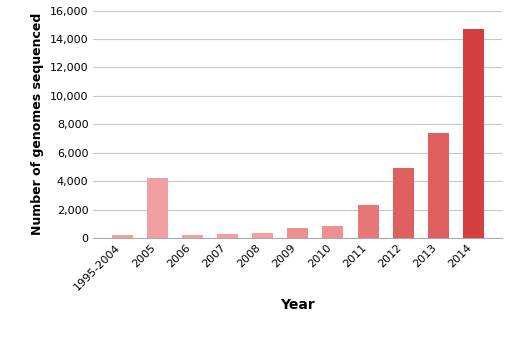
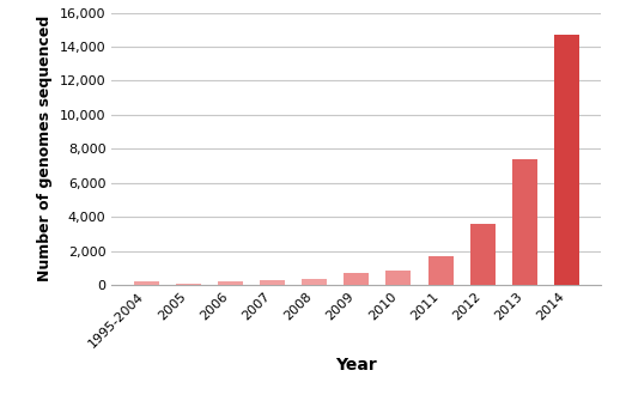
2005: 4,200 -> 100
2011: 2,300 -> 1,700
2012: 4,900 -> 3,600
